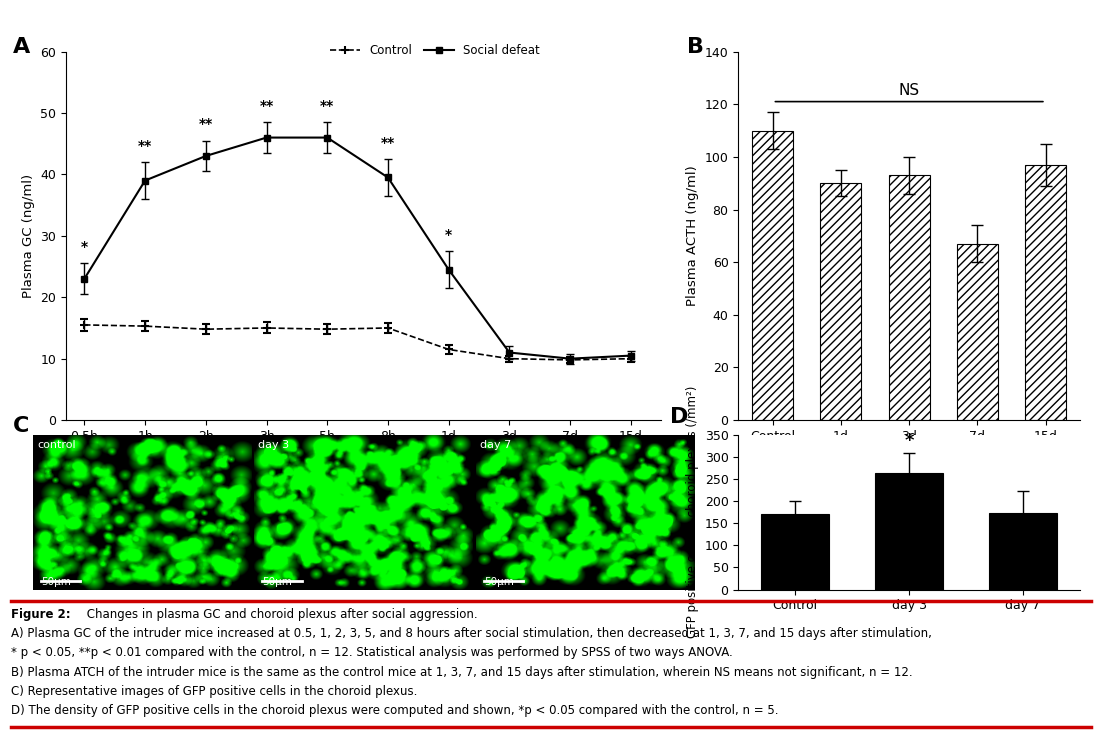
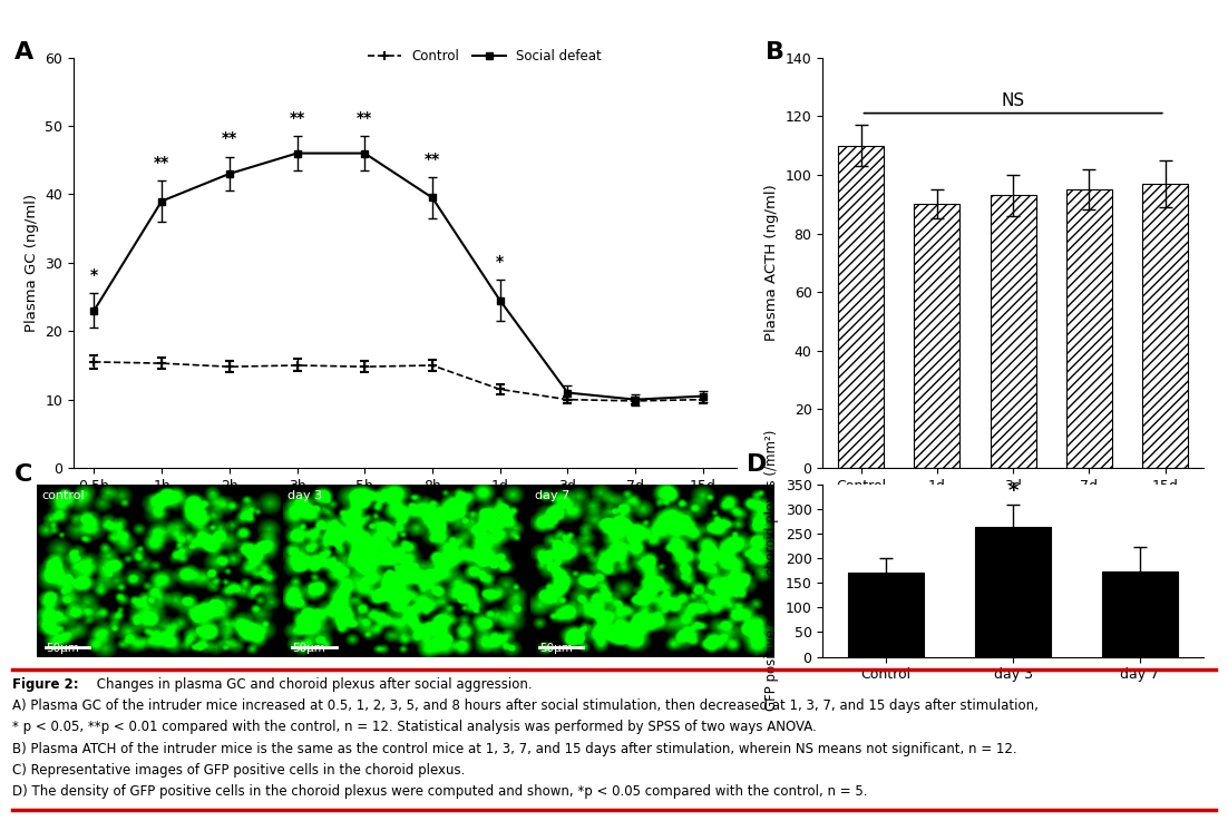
7d: 67 -> 95
